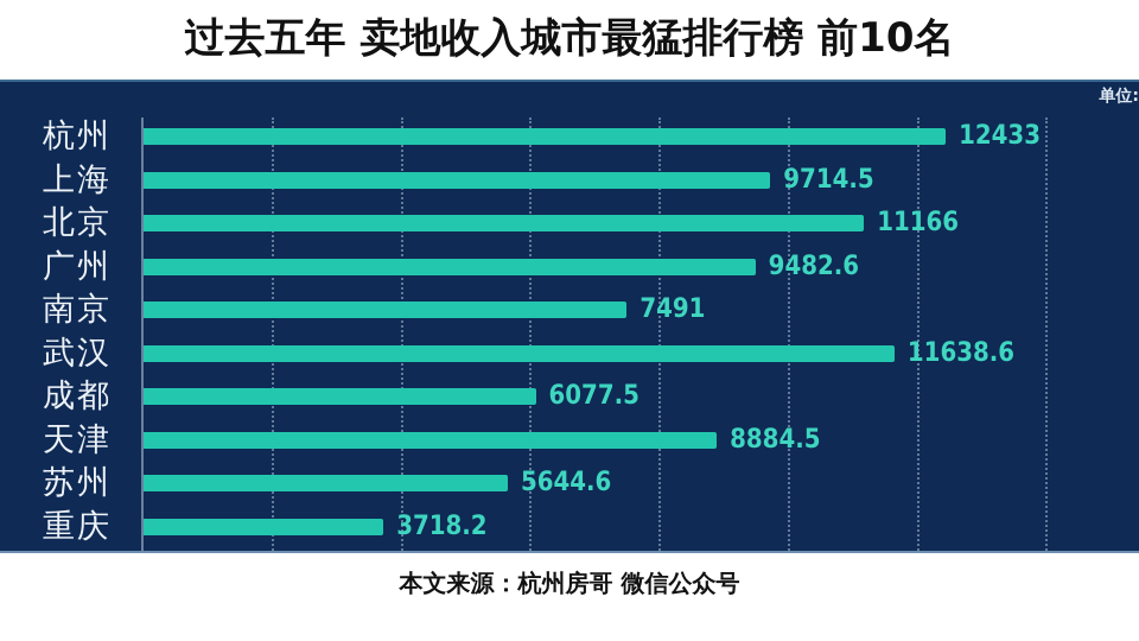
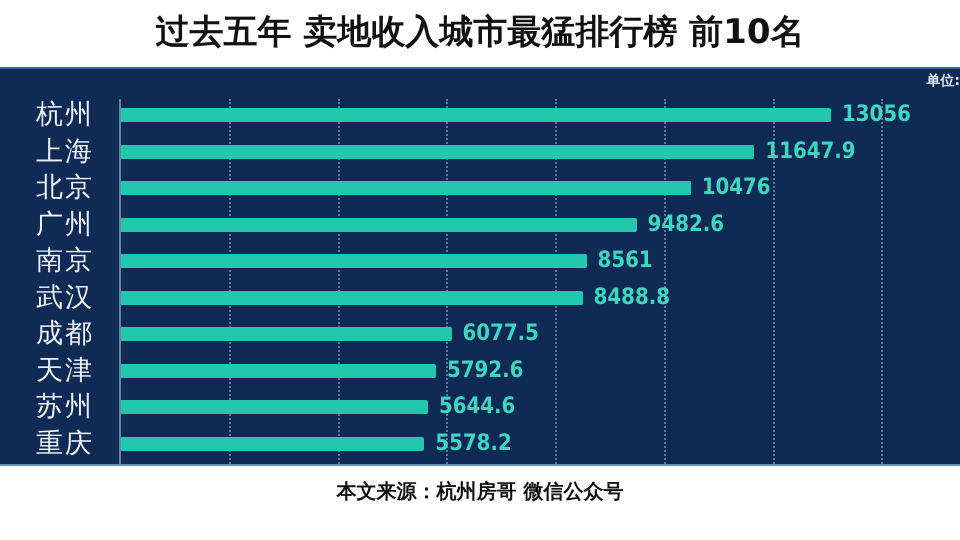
杭州: 12433 -> 13056
上海: 9714.5 -> 11647.9
北京: 11166 -> 10476
南京: 7491 -> 8561
武汉: 11638.6 -> 8488.8
天津: 8884.5 -> 5792.6
重庆: 3718.2 -> 5578.2
